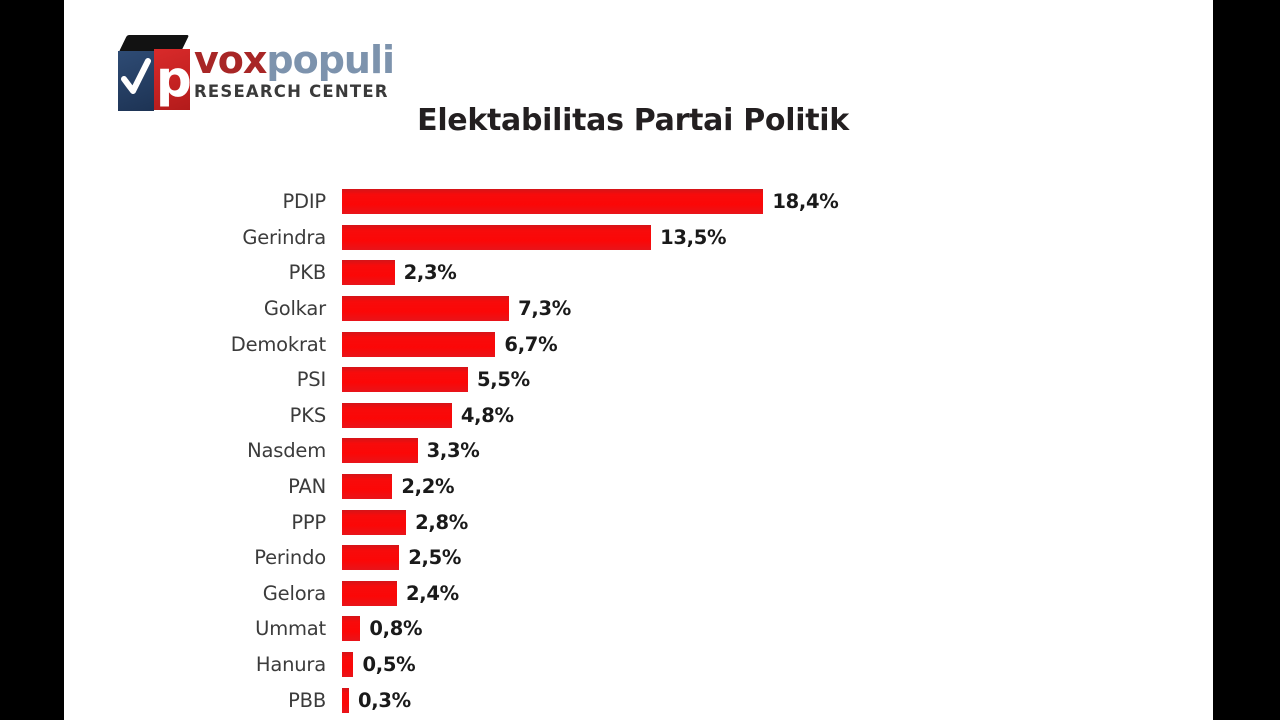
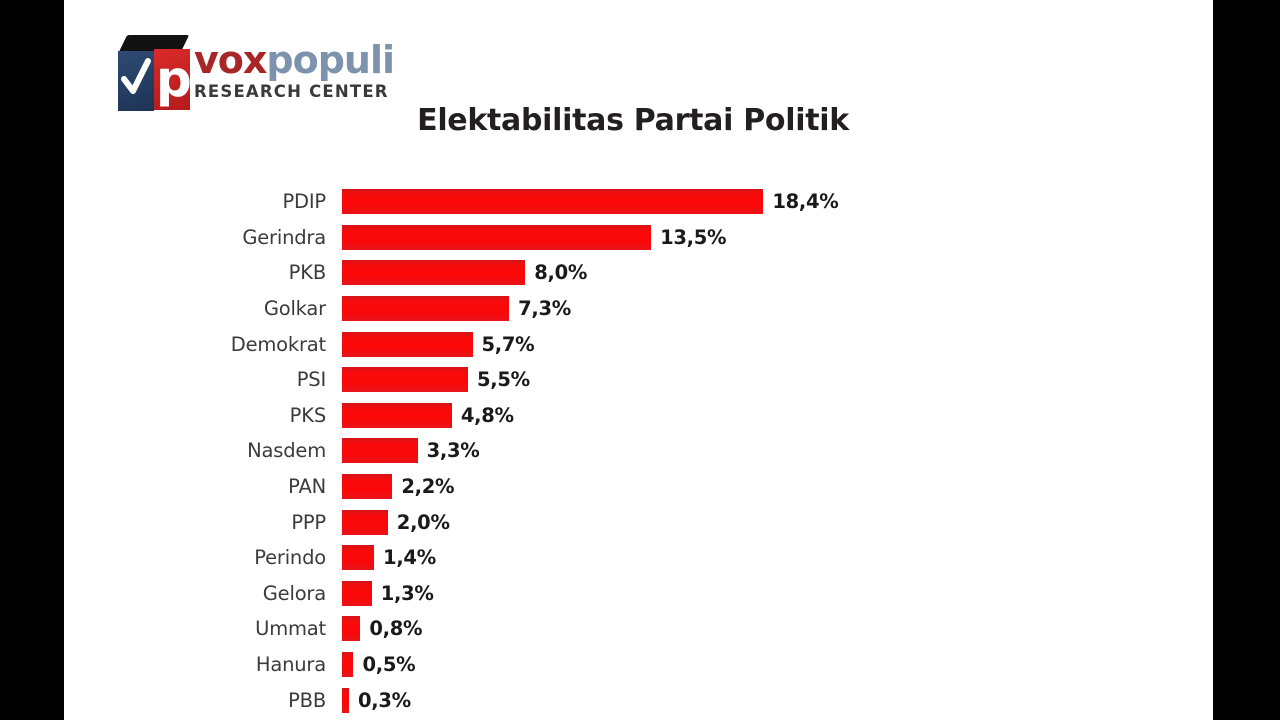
PKB: 2,3% -> 8,0%
Demokrat: 6,7% -> 5,7%
PPP: 2,8% -> 2,0%
Perindo: 2,5% -> 1,4%
Gelora: 2,4% -> 1,3%
